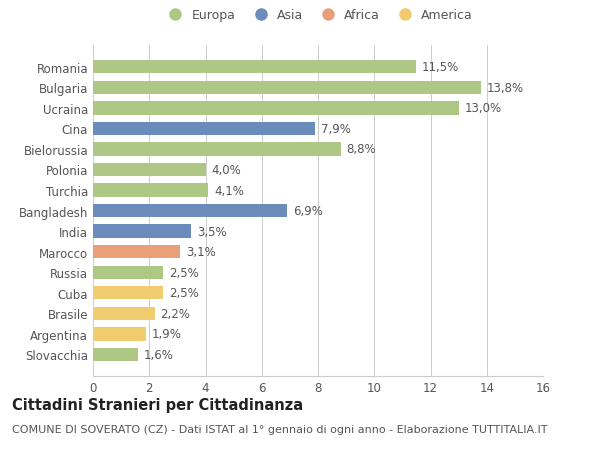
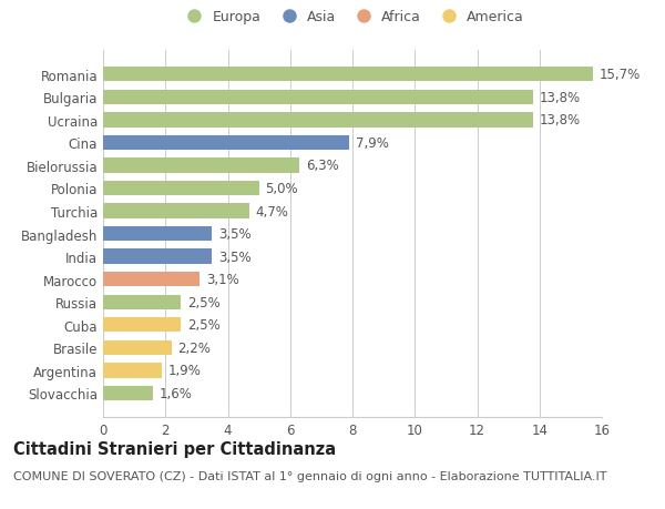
Romania: 11,5% -> 15,7%
Ucraina: 13,0% -> 13,8%
Bielorussia: 8,8% -> 6,3%
Polonia: 4,0% -> 5,0%
Turchia: 4,1% -> 4,7%
Bangladesh: 6,9% -> 3,5%
